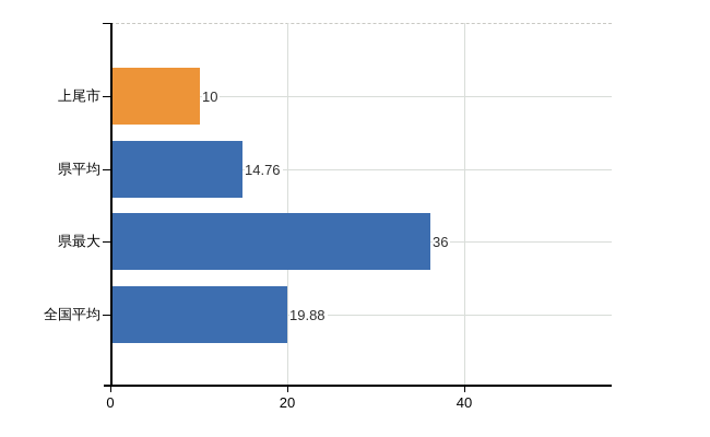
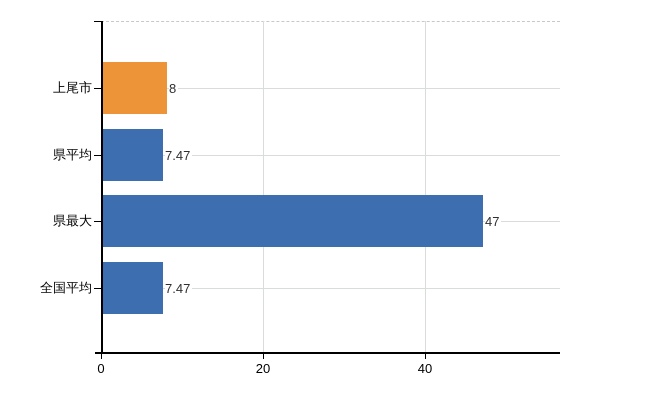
上尾市: 10 -> 8
県平均: 14.76 -> 7.47
県最大: 36 -> 47
全国平均: 19.88 -> 7.47
